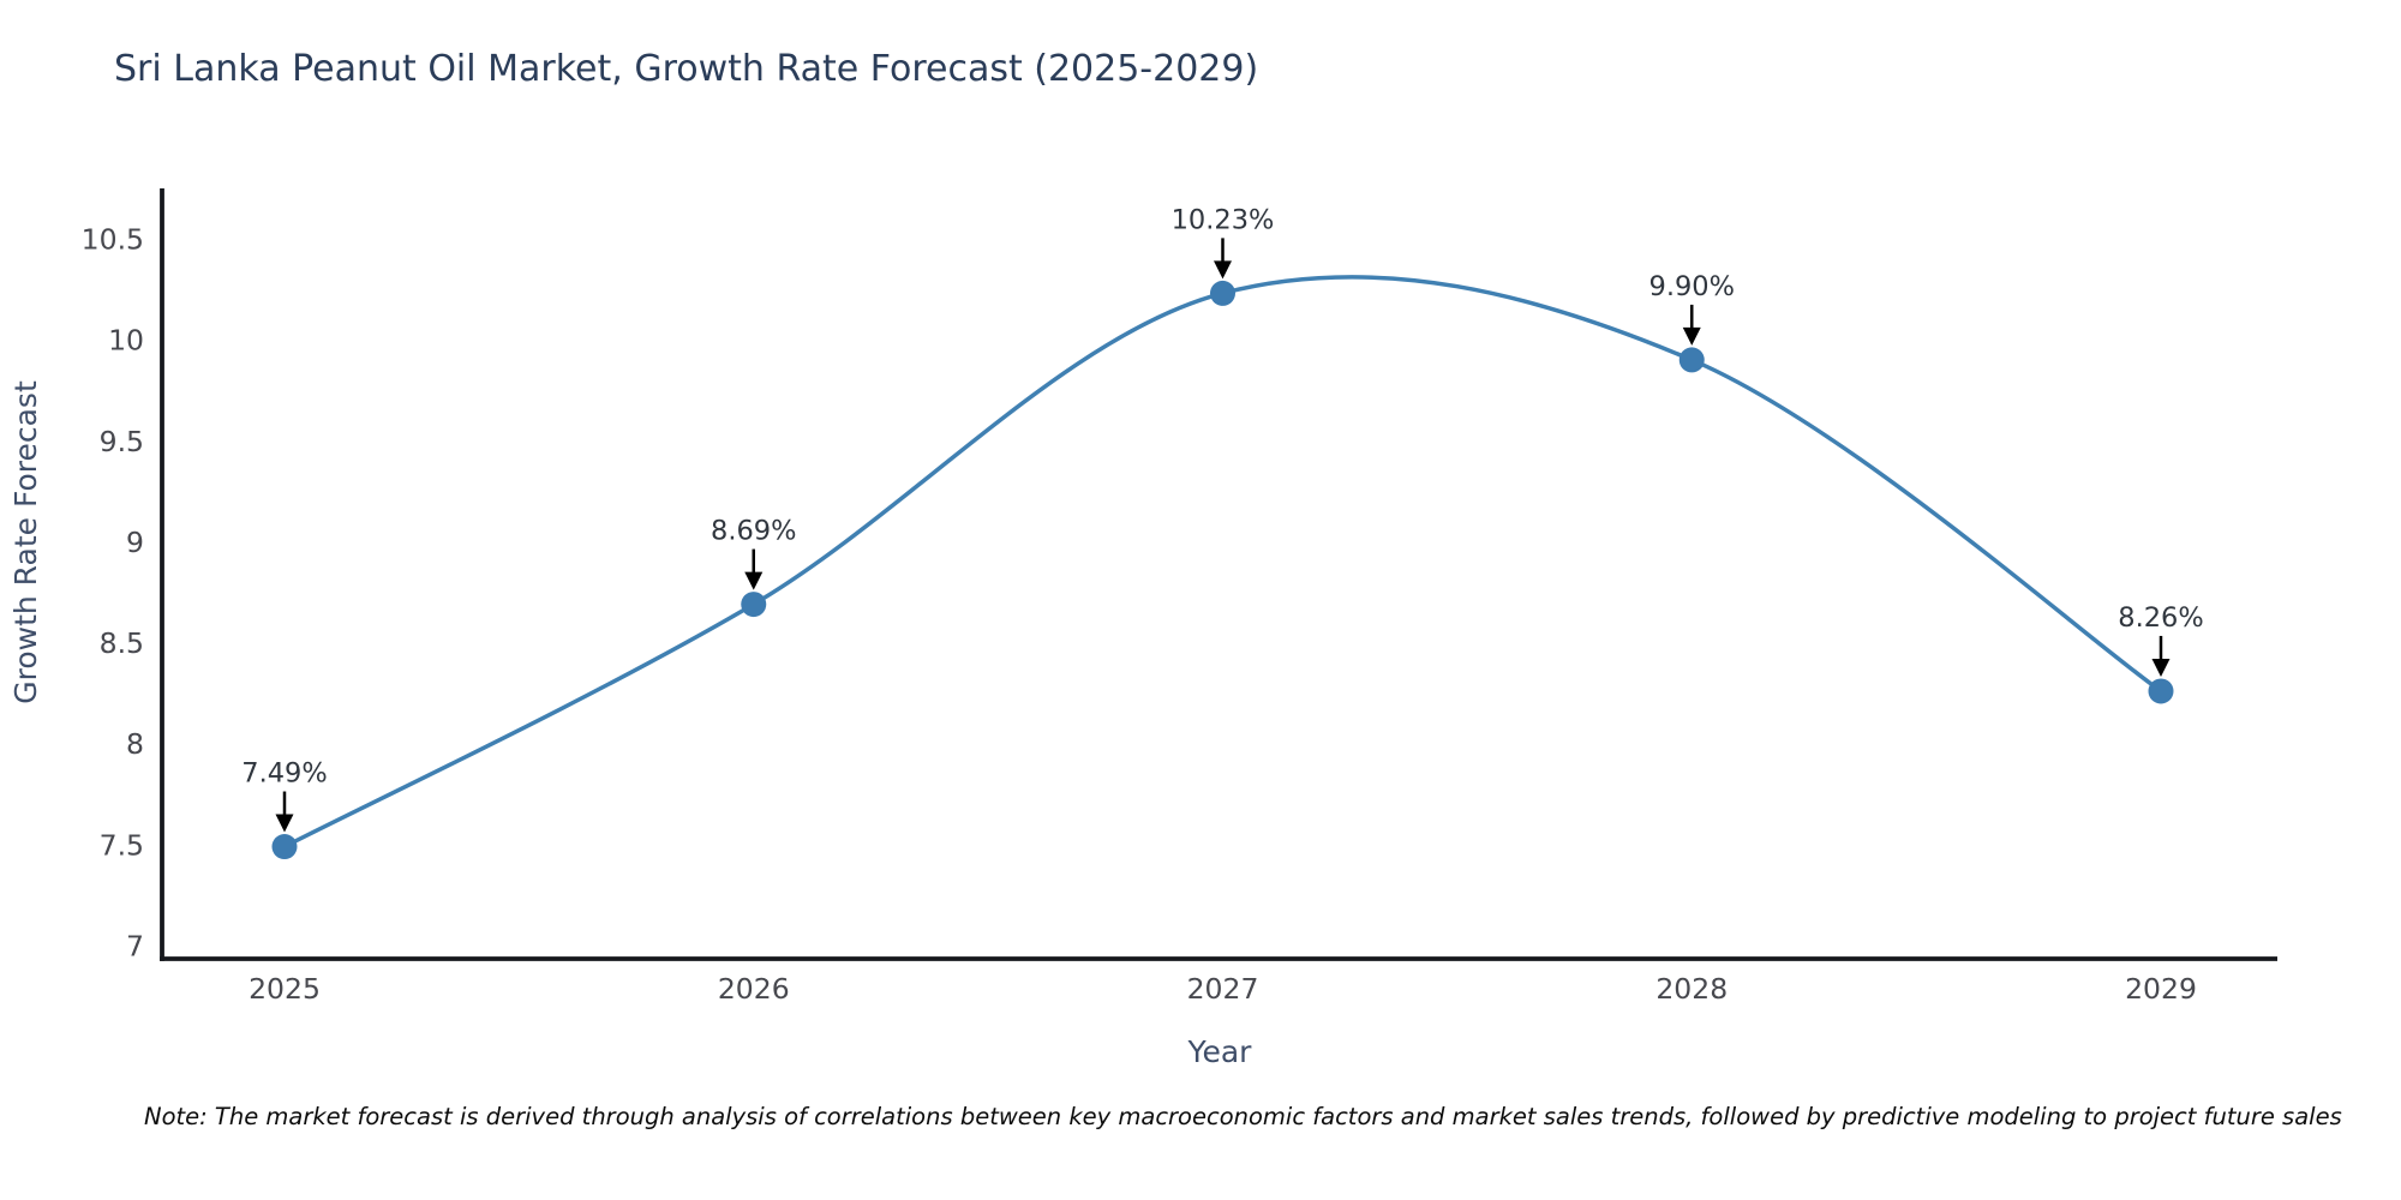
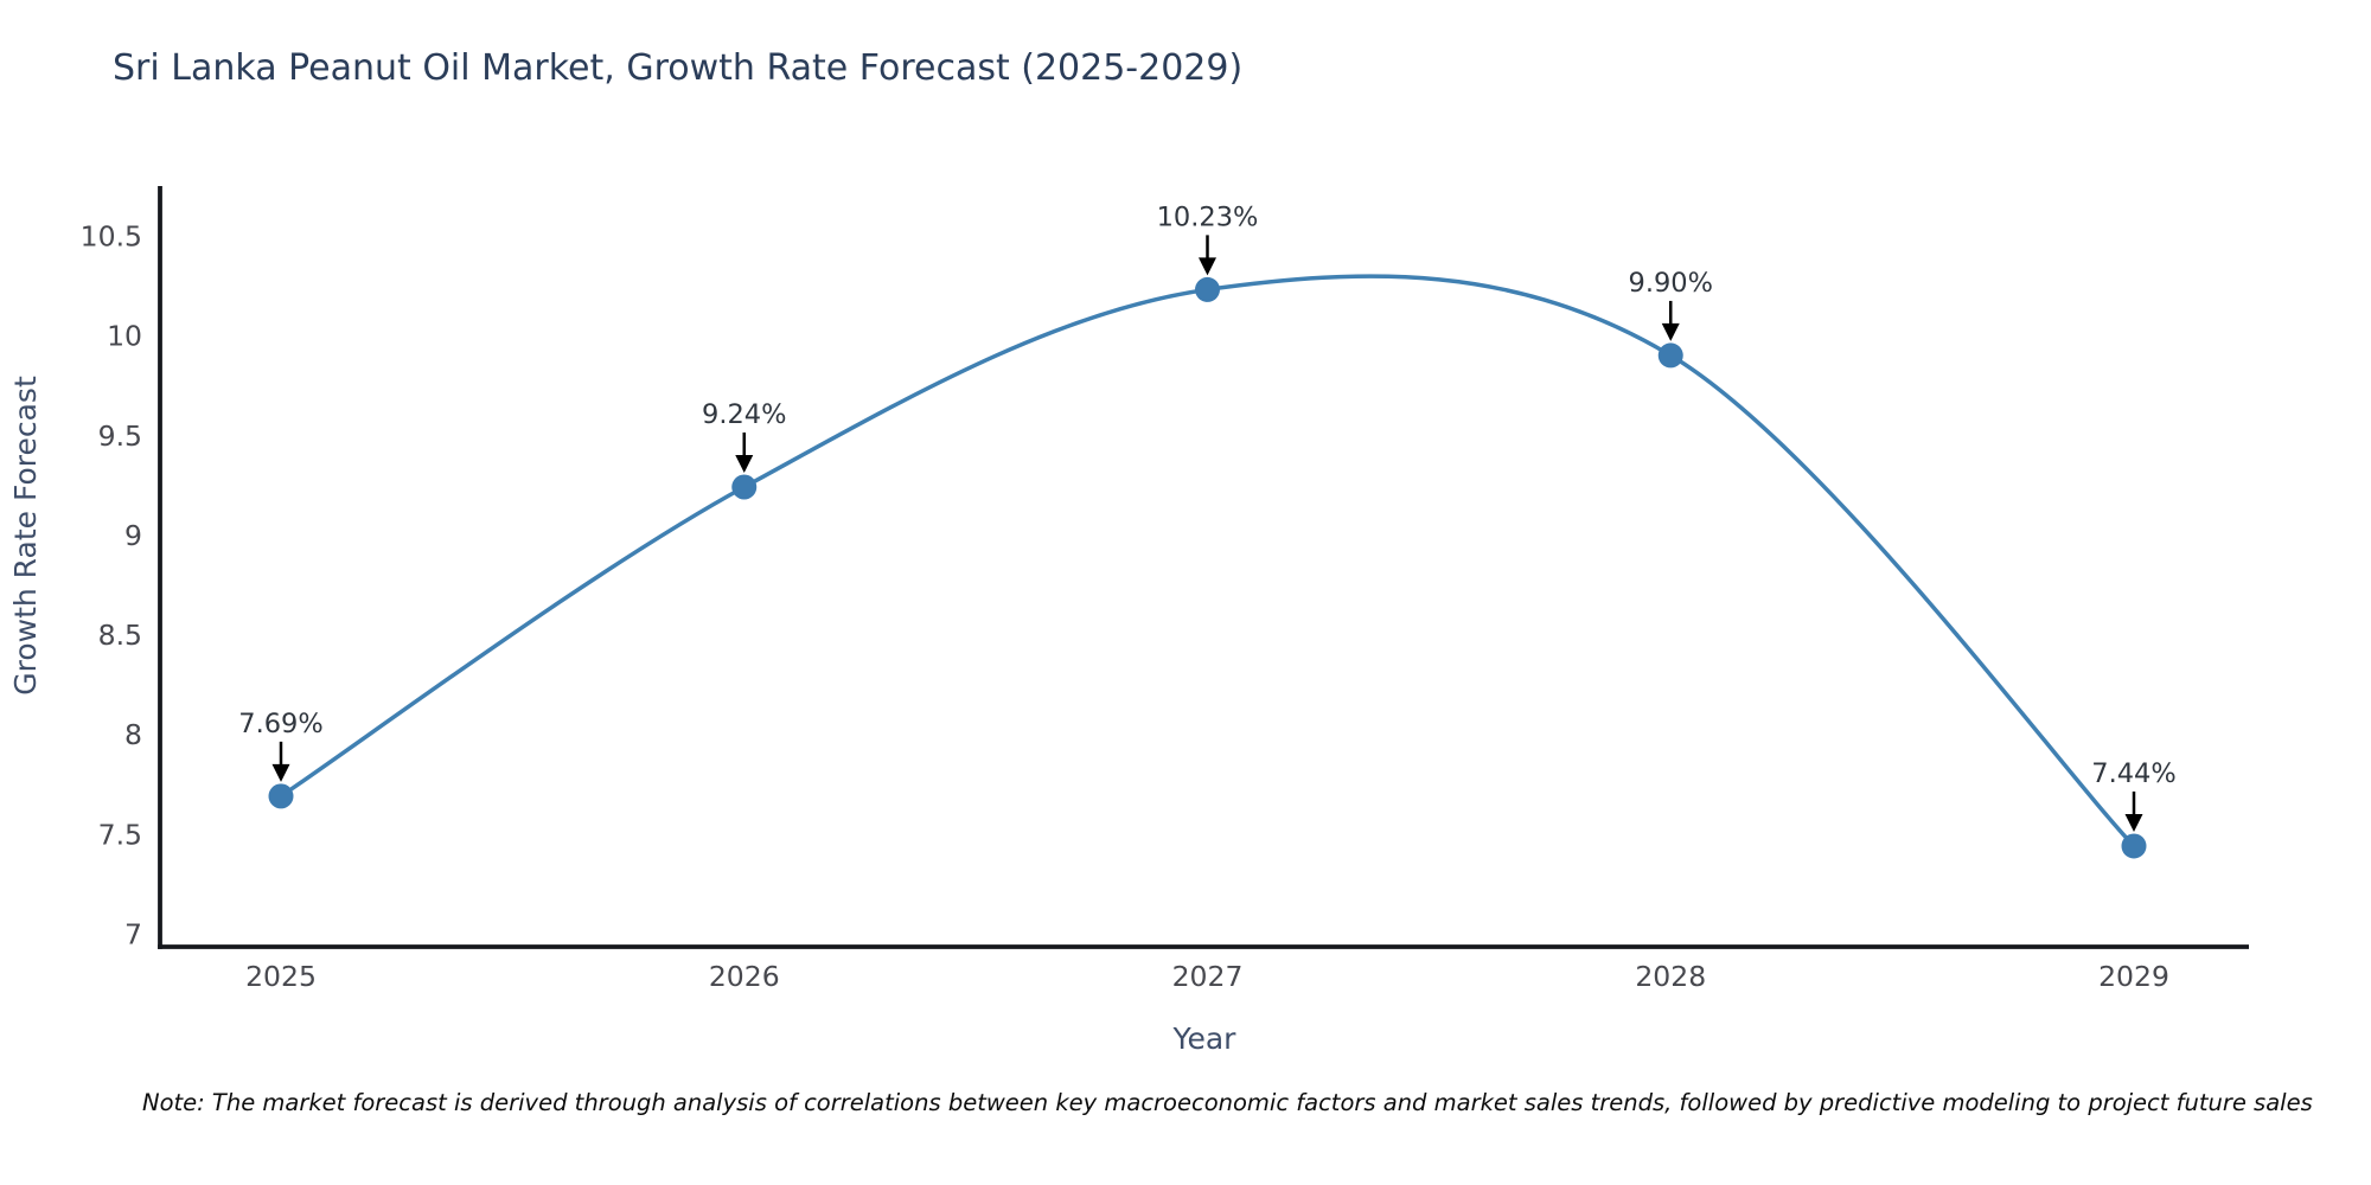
2025: 7.49% -> 7.69%
2026: 8.69% -> 9.24%
2029: 8.26% -> 7.44%
